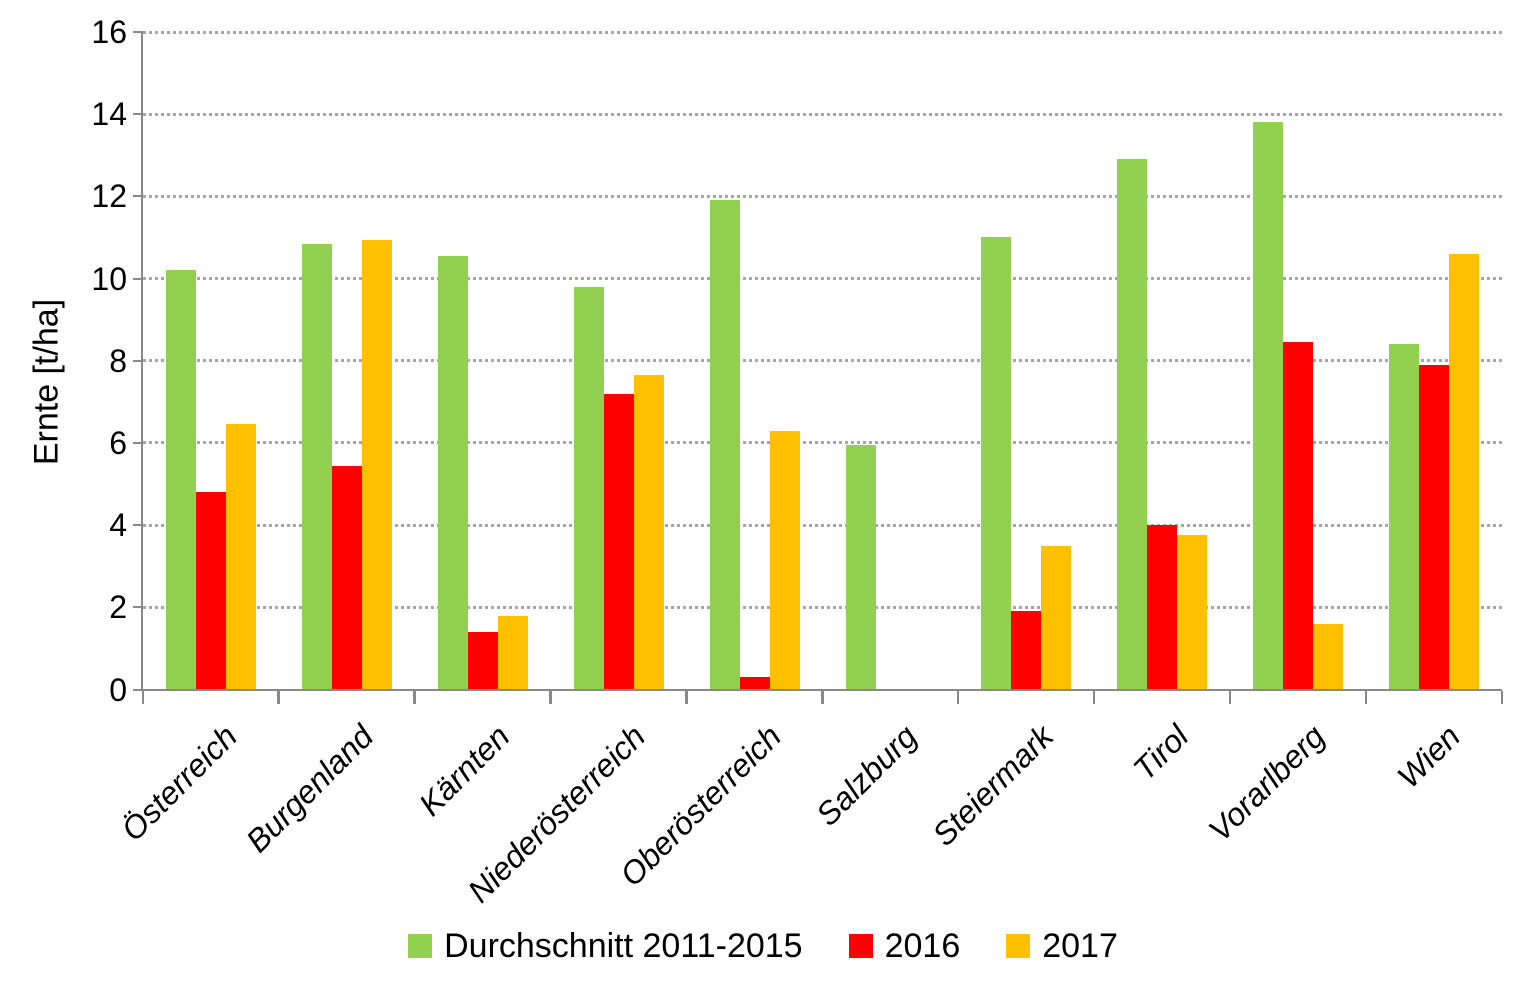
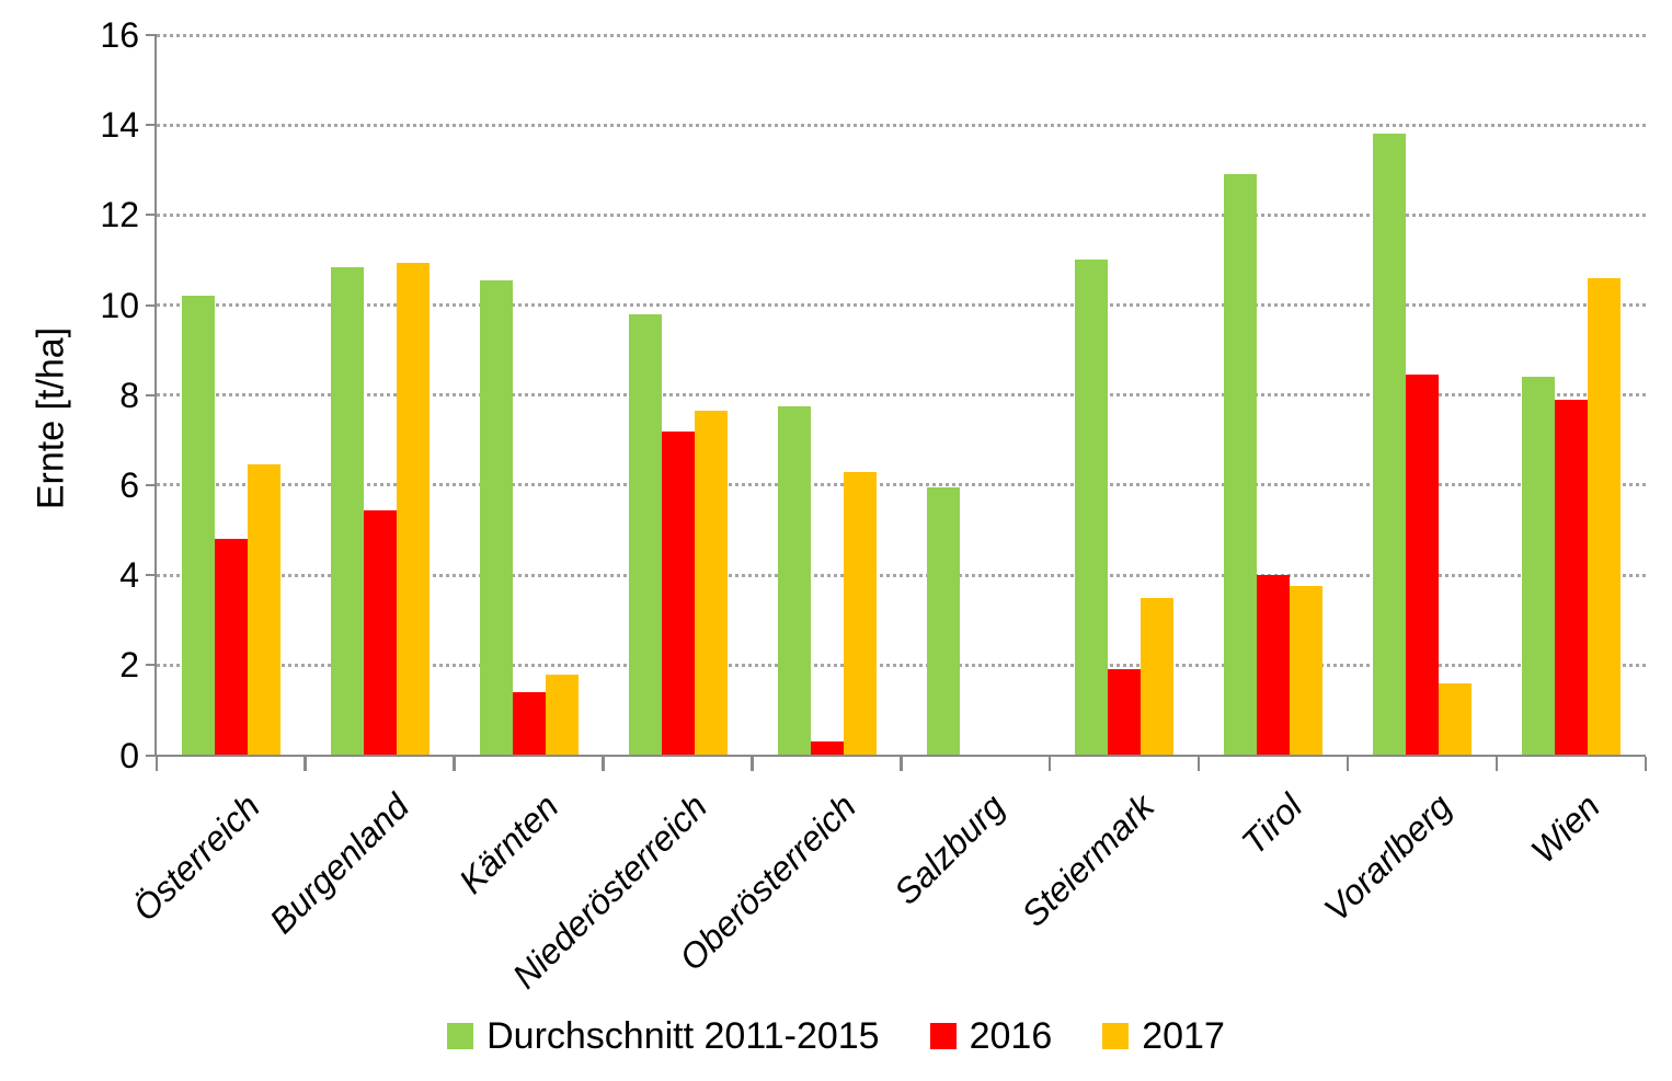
Durchschnitt 2011-2015/Oberösterreich: 11.9 -> 7.8
